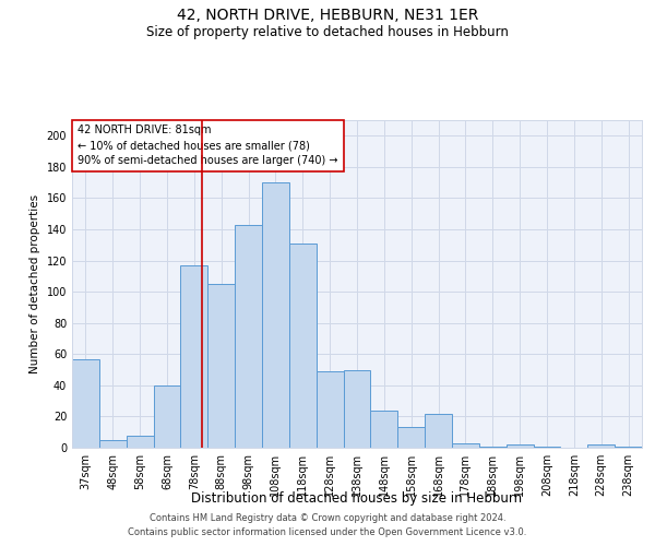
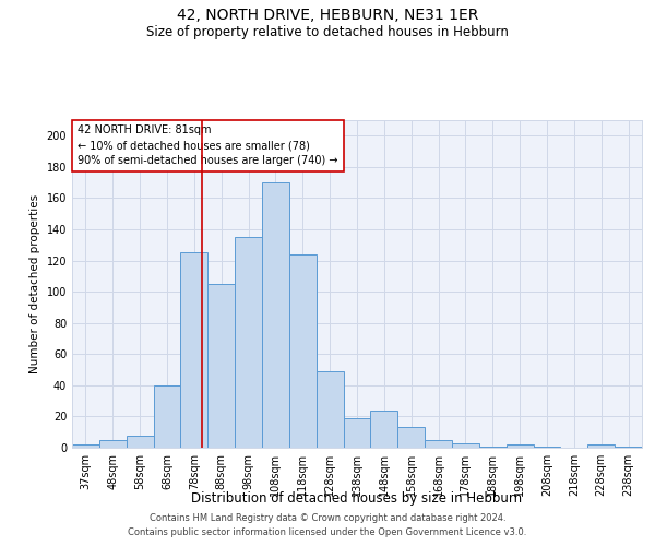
37sqm: 57 -> 2
78sqm: 117 -> 125
98sqm: 143 -> 135
118sqm: 131 -> 124
138sqm: 50 -> 19
168sqm: 22 -> 5
